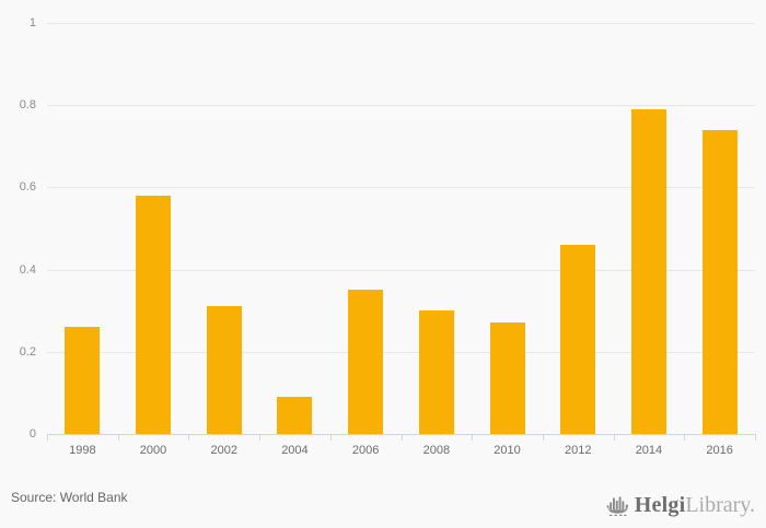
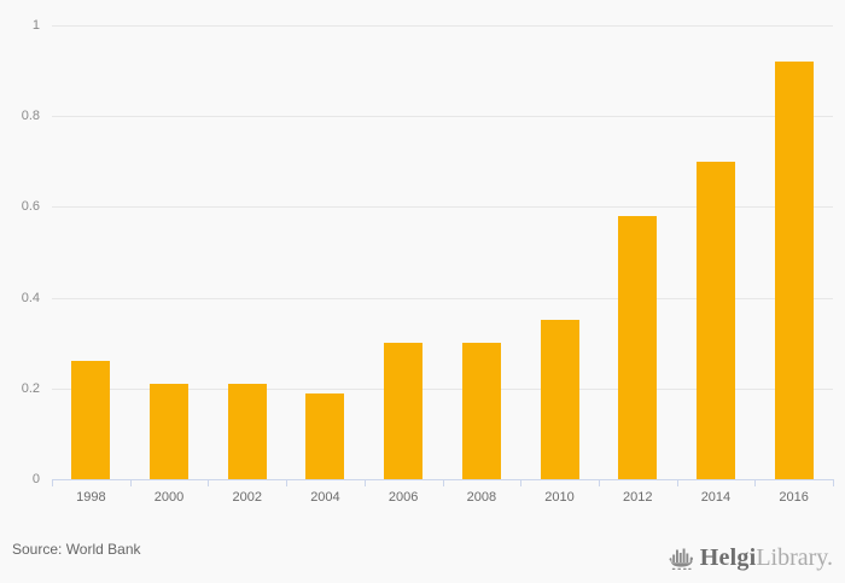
2000: 0.58 -> 0.21
2002: 0.31 -> 0.21
2004: 0.09 -> 0.19
2006: 0.35 -> 0.30
2010: 0.27 -> 0.35
2012: 0.46 -> 0.58
2014: 0.79 -> 0.70
2016: 0.74 -> 0.92
